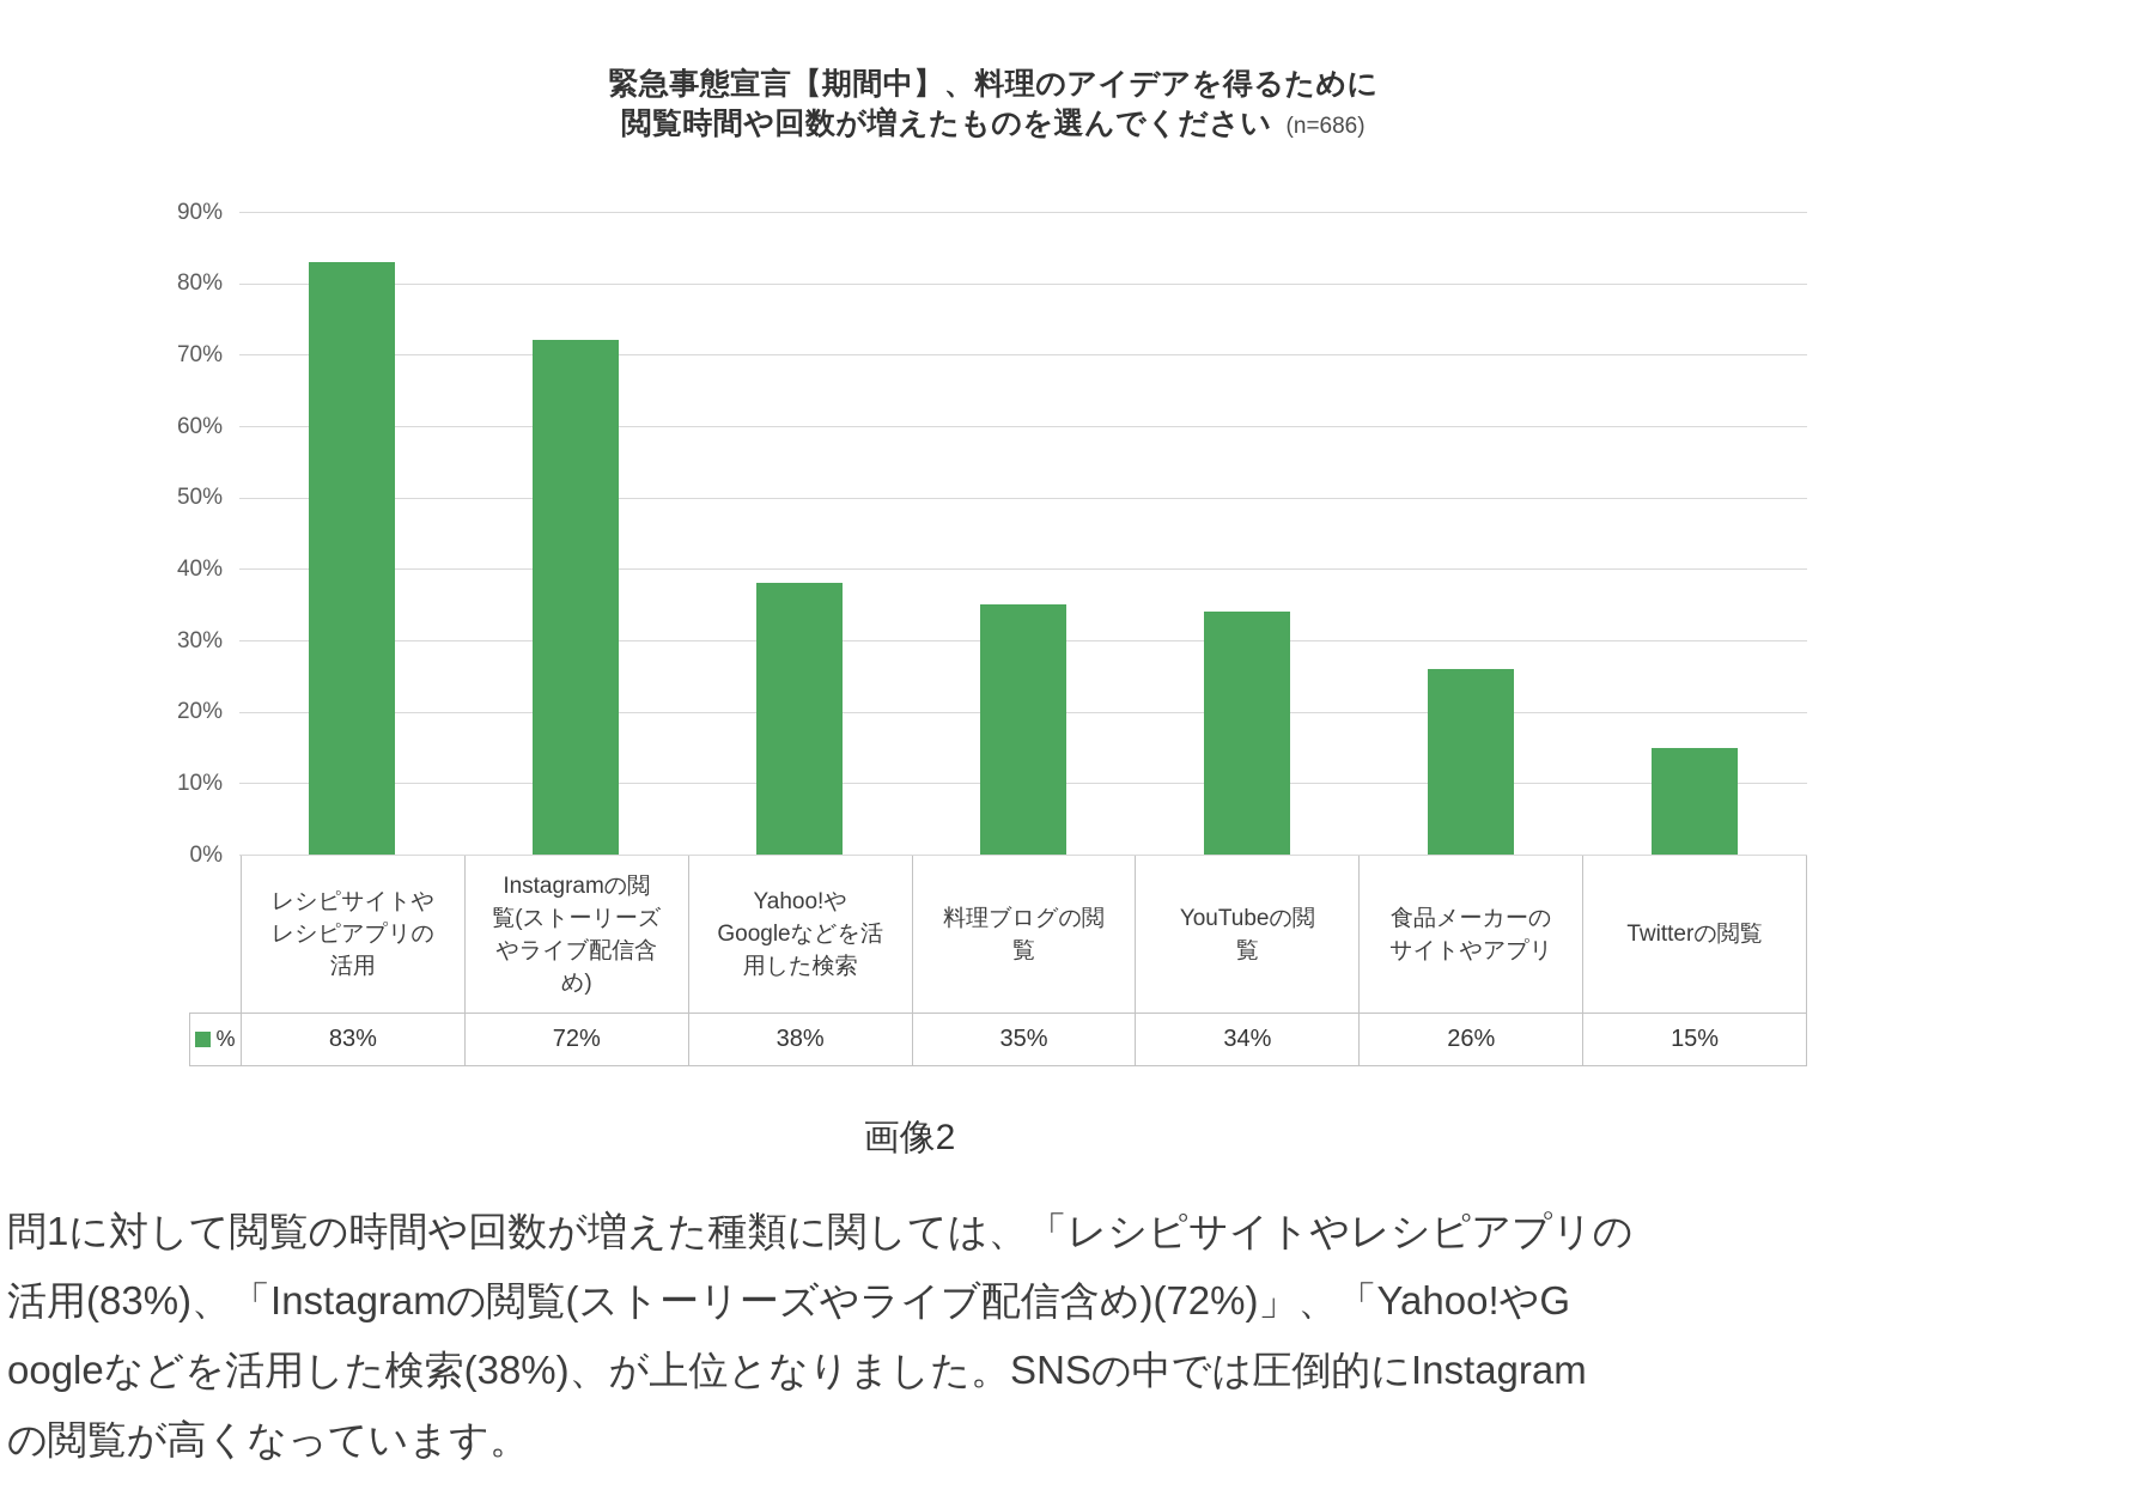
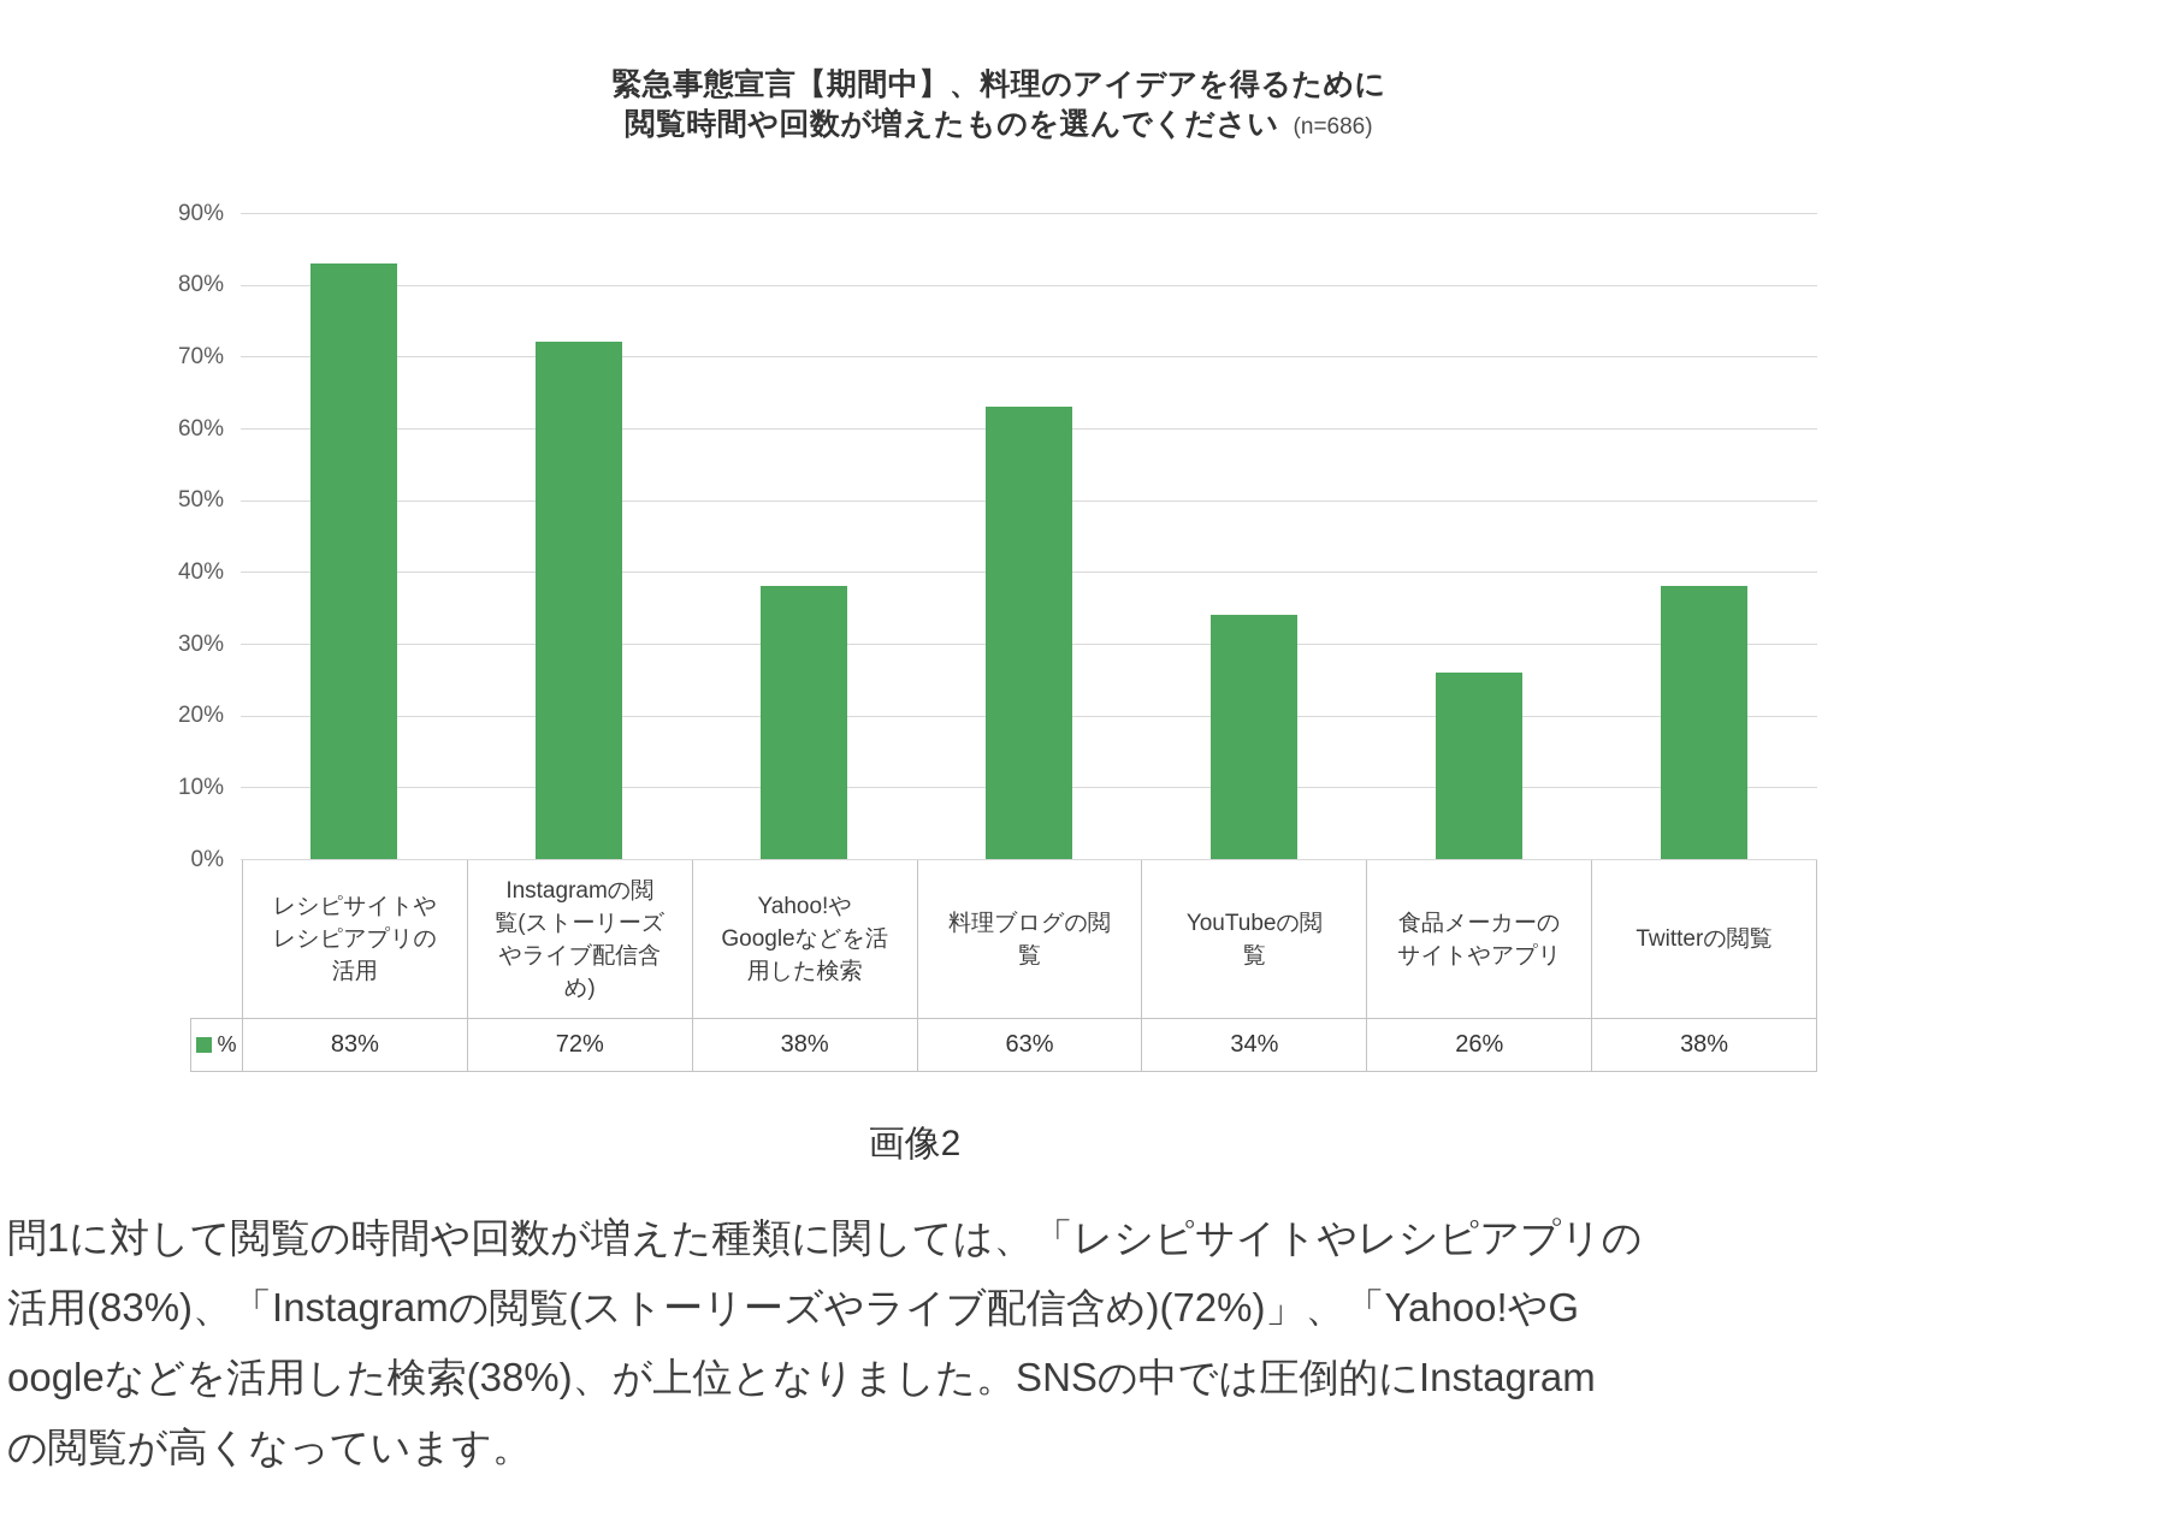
料理ブログの閲 覧: 35% -> 63%
Twitterの閲覧: 15% -> 38%
